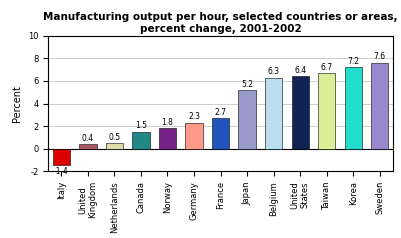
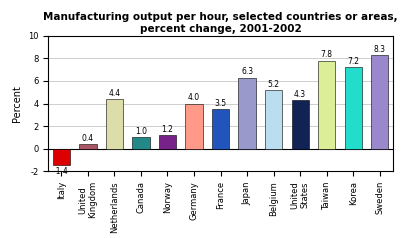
Netherlands: 0.5 -> 4.4
Canada: 1.5 -> 1.0
Norway: 1.8 -> 1.2
Germany: 2.3 -> 4.0
France: 2.7 -> 3.5
Japan: 5.2 -> 6.3
Belgium: 6.3 -> 5.2
United States: 6.4 -> 4.3
Taiwan: 6.7 -> 7.8
Sweden: 7.6 -> 8.3
